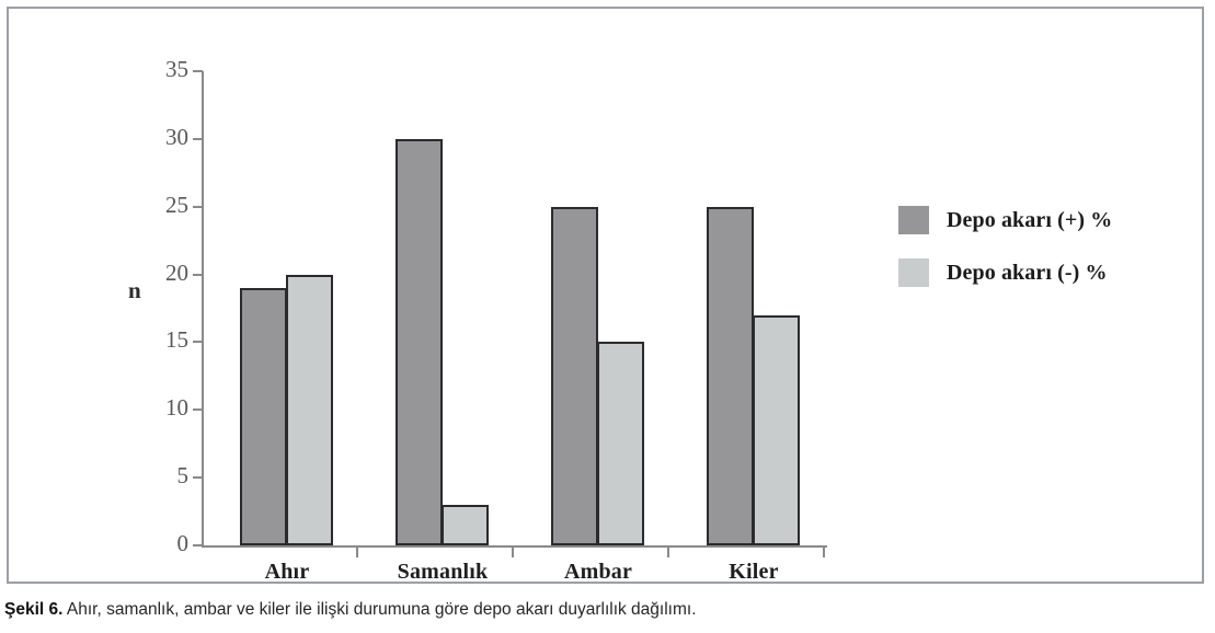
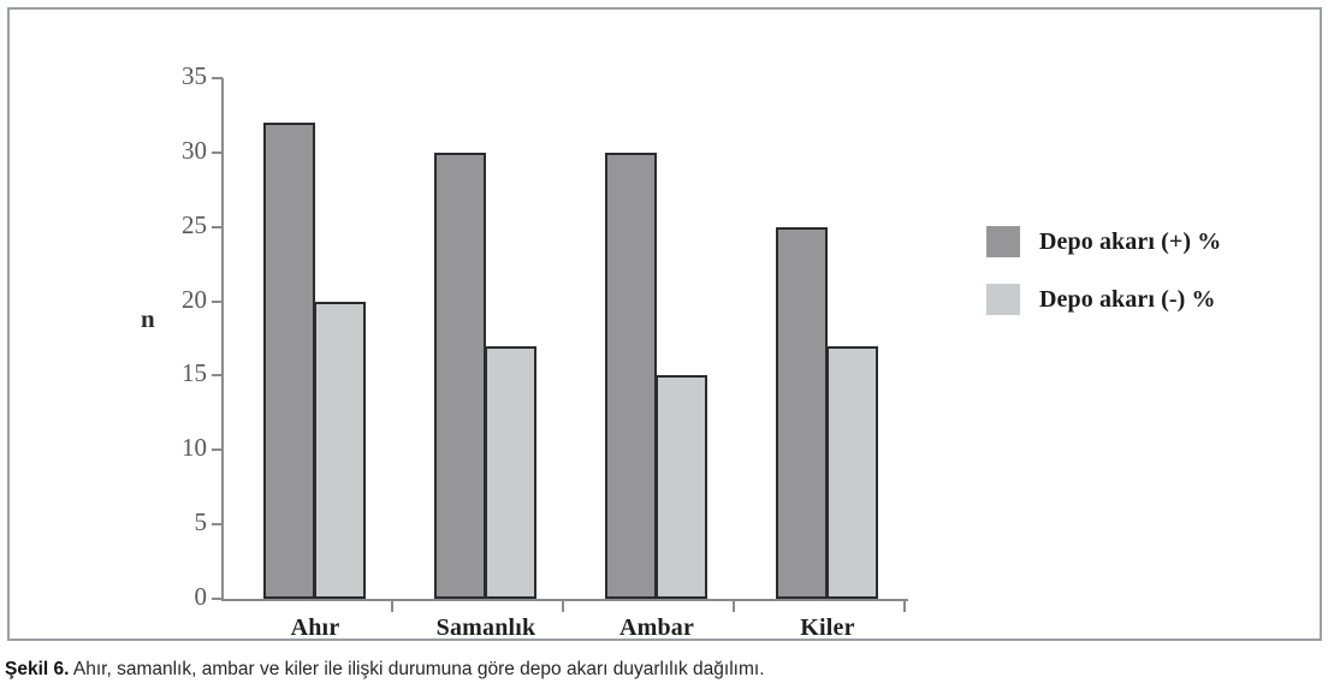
Depo akarı (+) %/Ahır: 19 -> 32
Depo akarı (-) %/Samanlık: 3 -> 17
Depo akarı (+) %/Ambar: 25 -> 30
